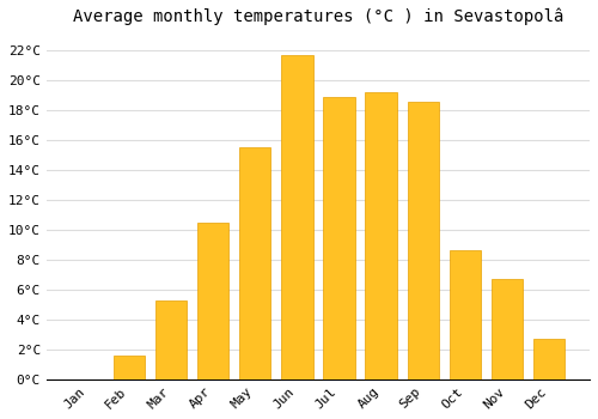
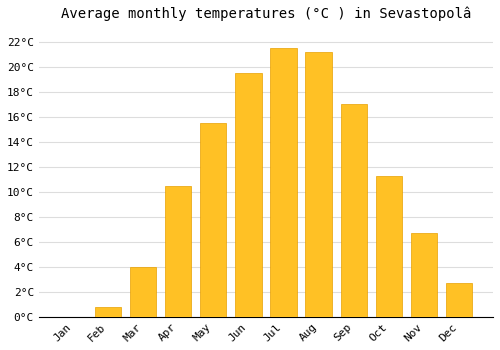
Feb: 1.6°C -> 0.8°C
Mar: 5.3°C -> 4.0°C
Jun: 21.7°C -> 19.5°C
Jul: 18.9°C -> 21.5°C
Aug: 19.2°C -> 21.2°C
Sep: 18.6°C -> 17.0°C
Oct: 8.6°C -> 11.3°C
